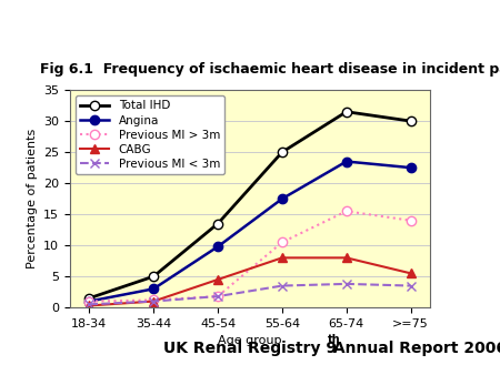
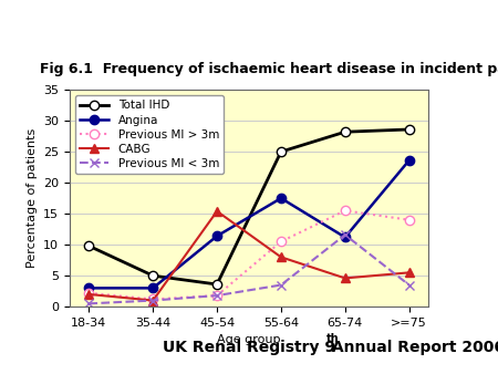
Total IHD/18-34: 1.5 -> 9.8
Angina/18-34: 1.0 -> 3.0
Previous MI > 3m/18-34: 1.0 -> 2.2
CABG/18-34: 0.3 -> 2.0
Total IHD/45-54: 13.5 -> 3.6
Angina/45-54: 9.8 -> 11.4
CABG/45-54: 4.5 -> 15.4
Total IHD/65-74: 31.5 -> 28.2
Angina/65-74: 23.5 -> 11.2
CABG/65-74: 8.0 -> 4.6
Previous MI < 3m/65-74: 3.8 -> 11.6
Total IHD/>=75: 30.0 -> 28.6
Angina/>=75: 22.5 -> 23.6
